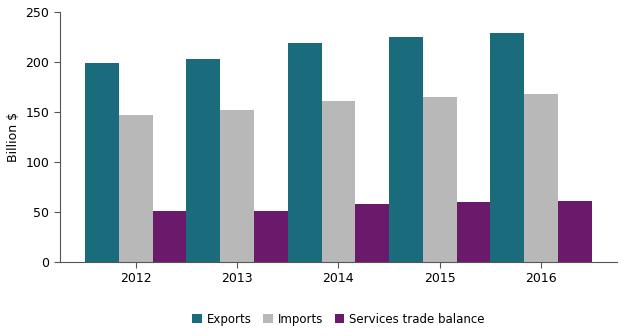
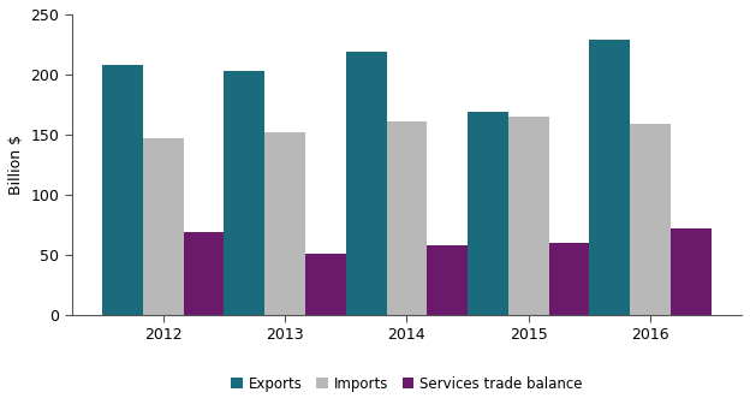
Exports/2012: 198 -> 208
Services trade balance/2012: 51 -> 69
Exports/2015: 224 -> 169
Imports/2016: 168 -> 159
Services trade balance/2016: 61 -> 72
